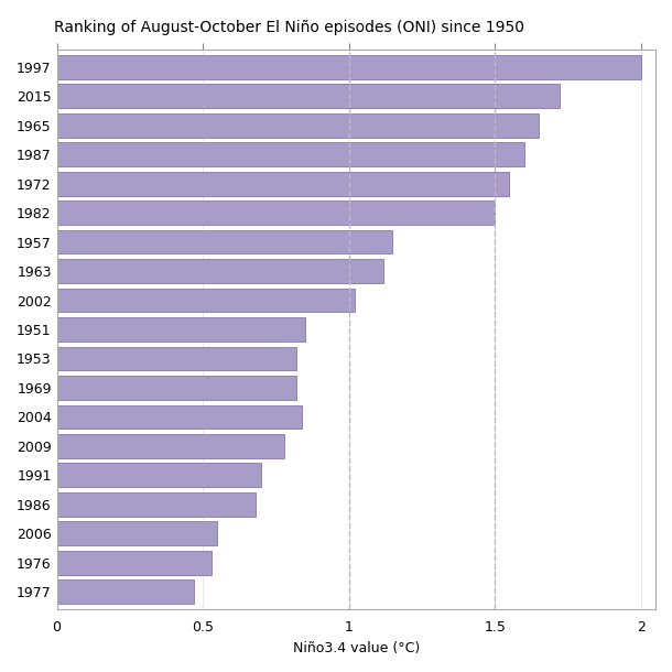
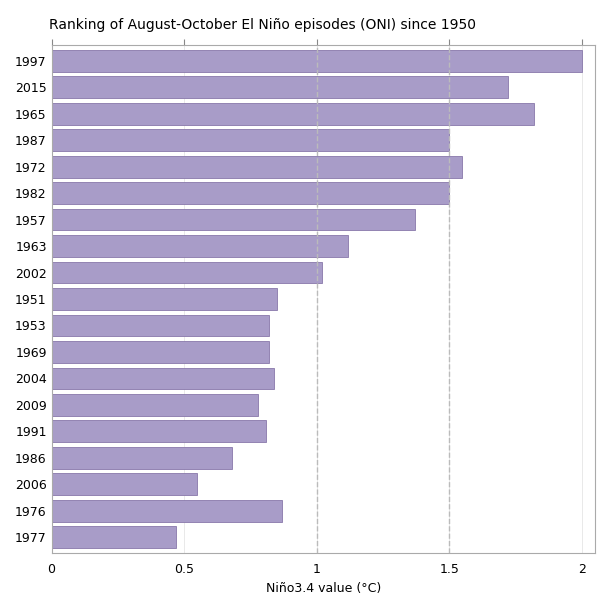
1965: 1.65 -> 1.82
1987: 1.60 -> 1.50
1957: 1.15 -> 1.37
1991: 0.70 -> 0.81
1976: 0.53 -> 0.87
